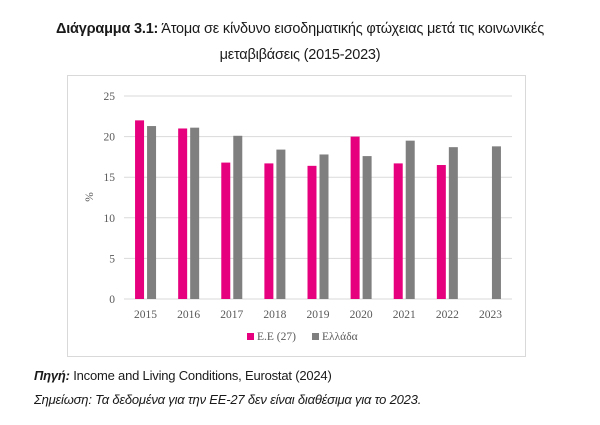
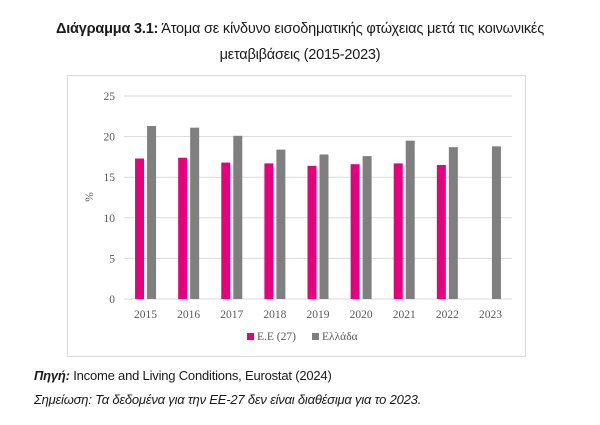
Ε.Ε (27)/2015: 22 -> 17
Ε.Ε (27)/2016: 21 -> 17
Ε.Ε (27)/2020: 20 -> 17
